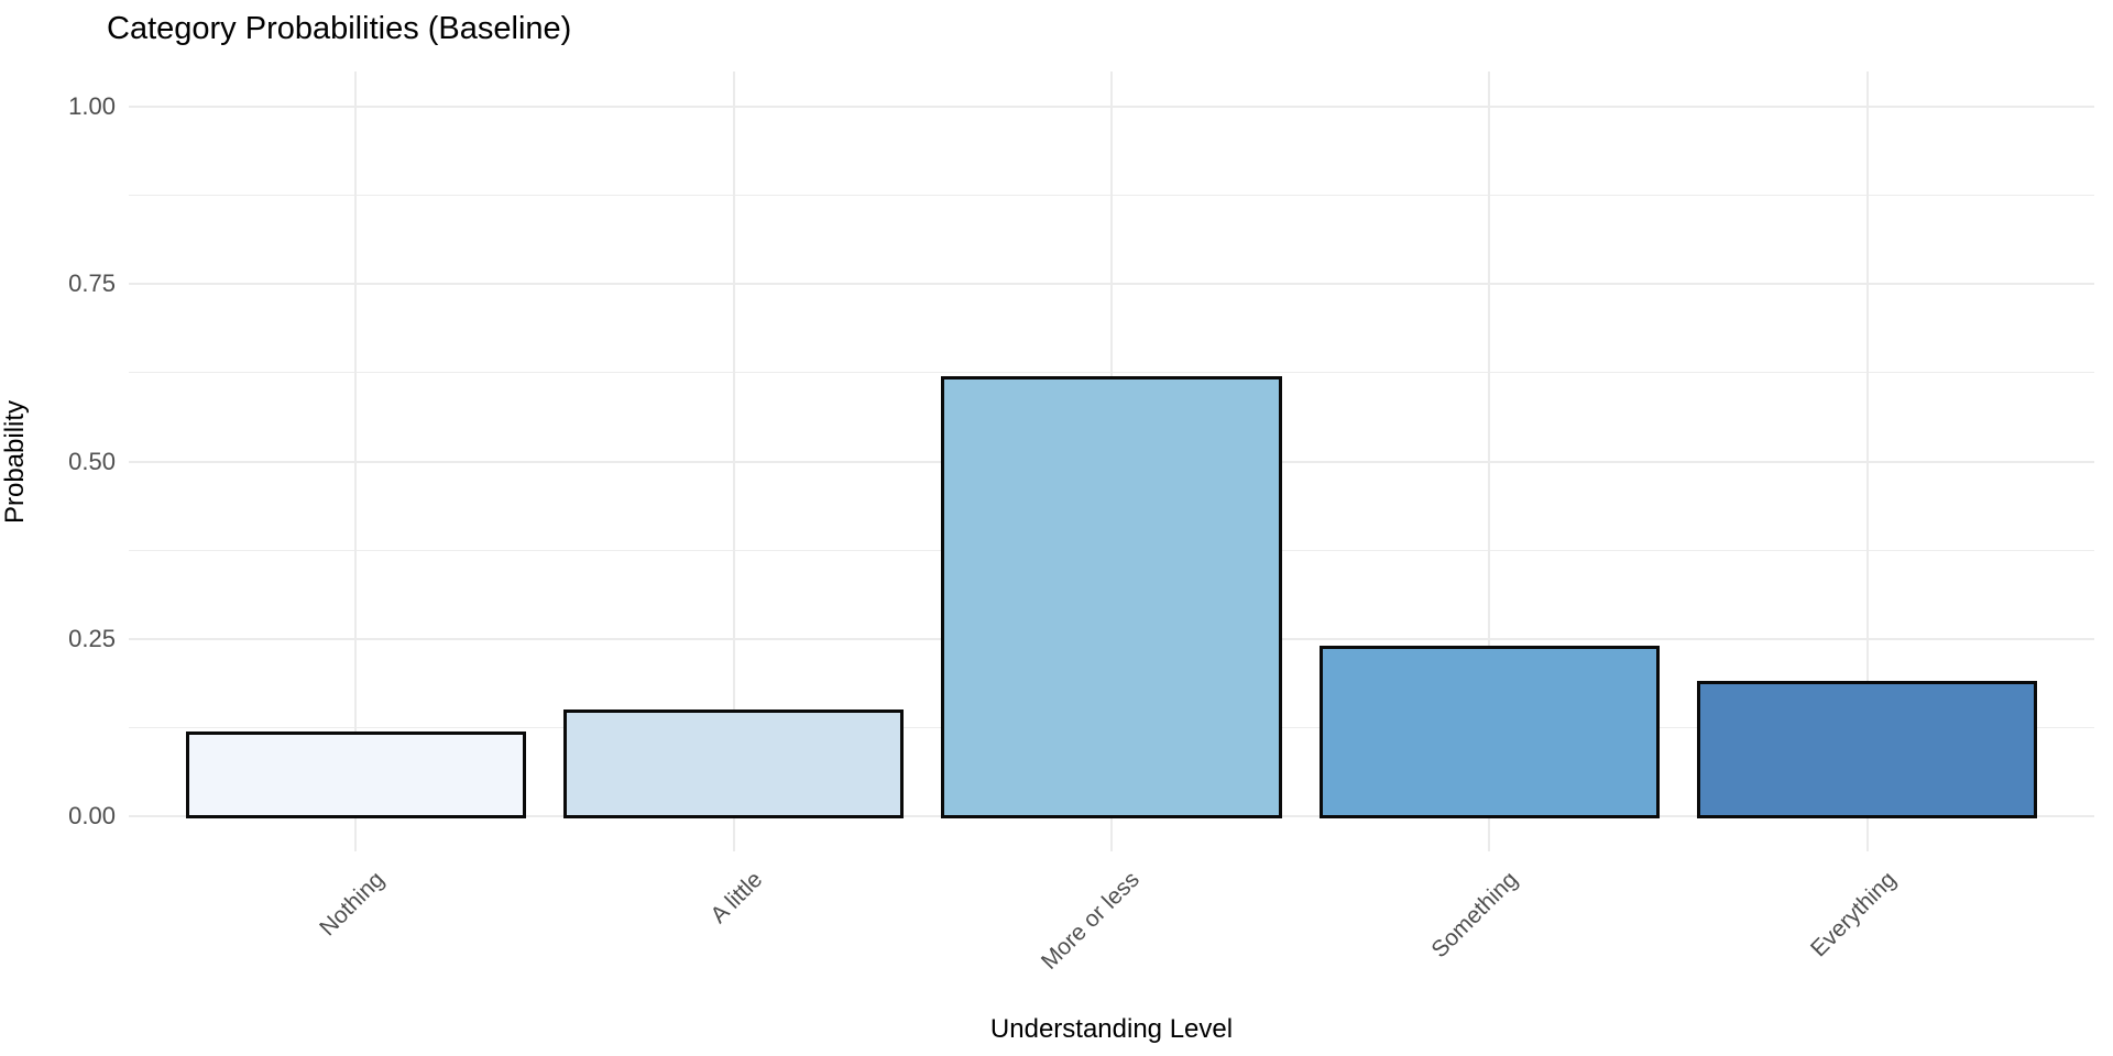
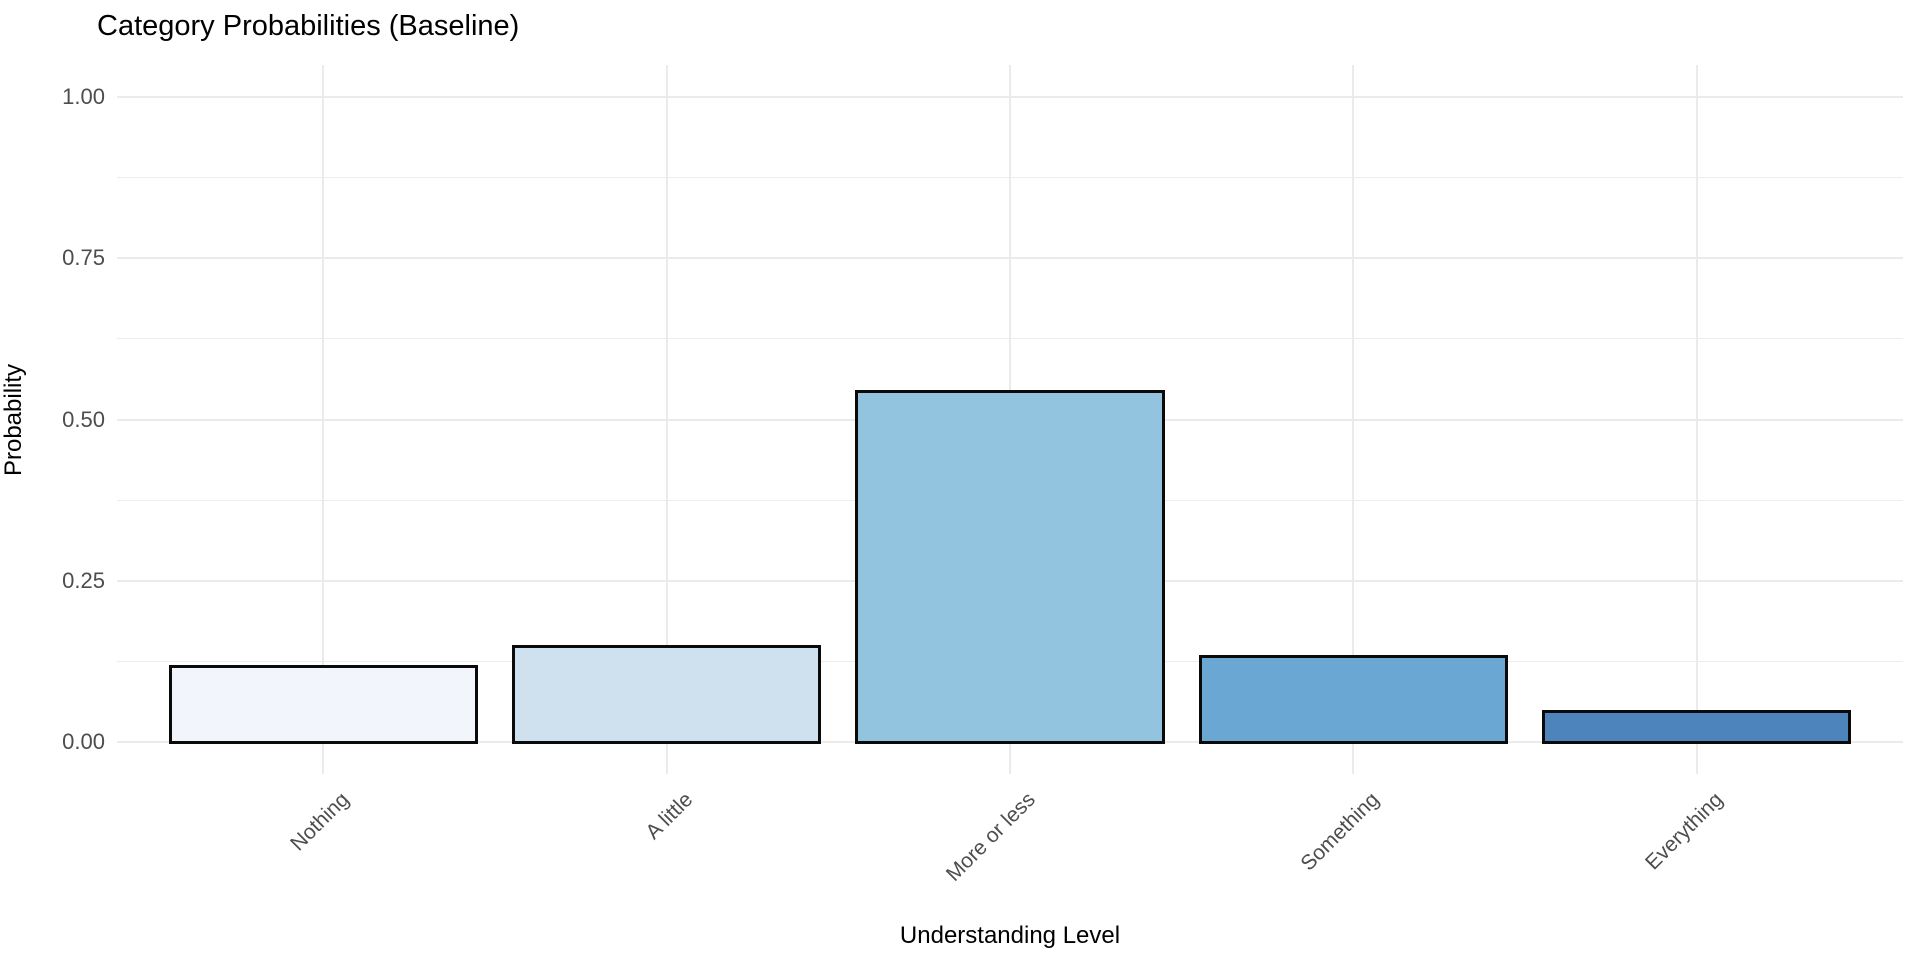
More or less: 0.62 -> 0.55
Something: 0.24 -> 0.14
Everything: 0.19 -> 0.05
